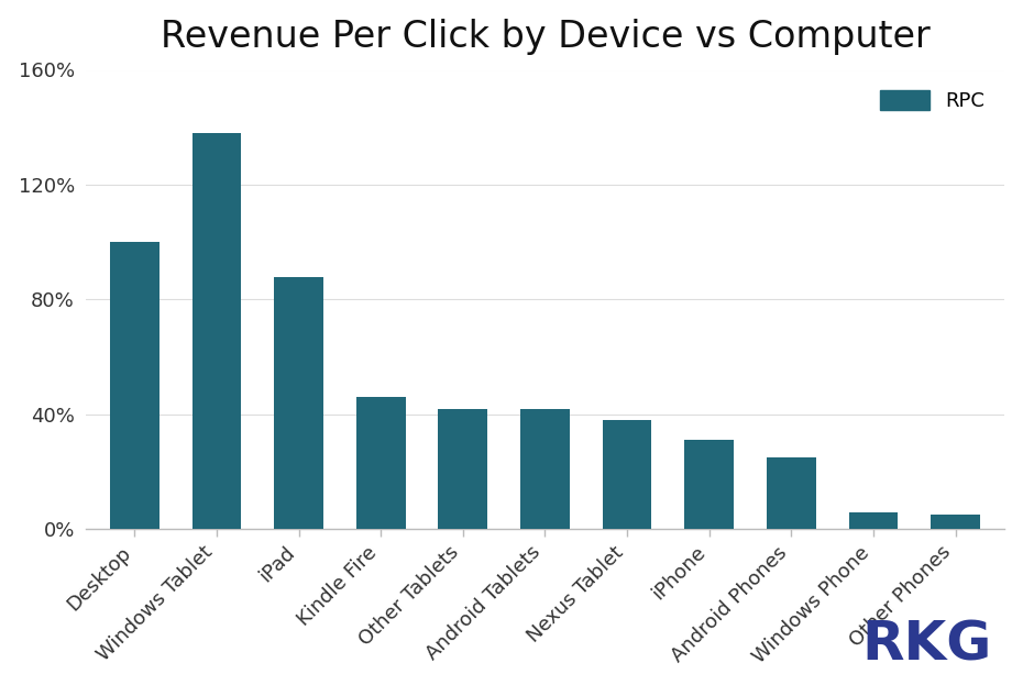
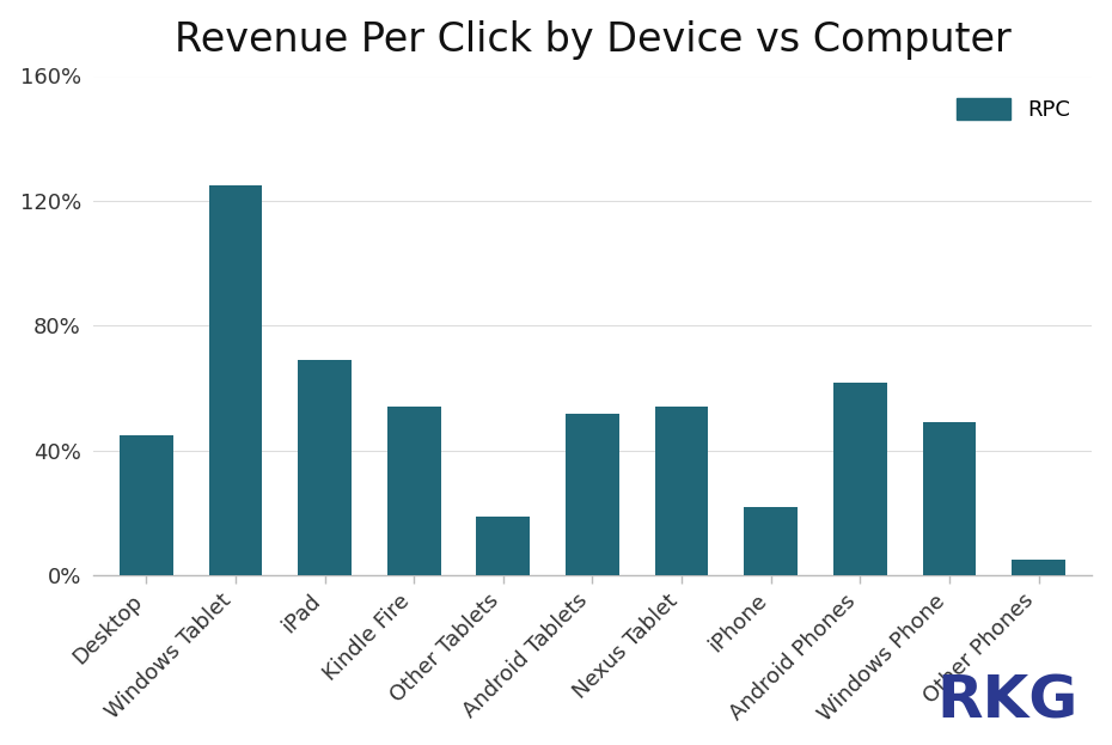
Desktop: 100% -> 45%
Windows Tablet: 138% -> 125%
iPad: 88% -> 69%
Kindle Fire: 46% -> 54%
Other Tablets: 42% -> 19%
Android Tablets: 42% -> 52%
Nexus Tablet: 38% -> 54%
iPhone: 31% -> 22%
Android Phones: 25% -> 62%
Windows Phone: 6% -> 49%
